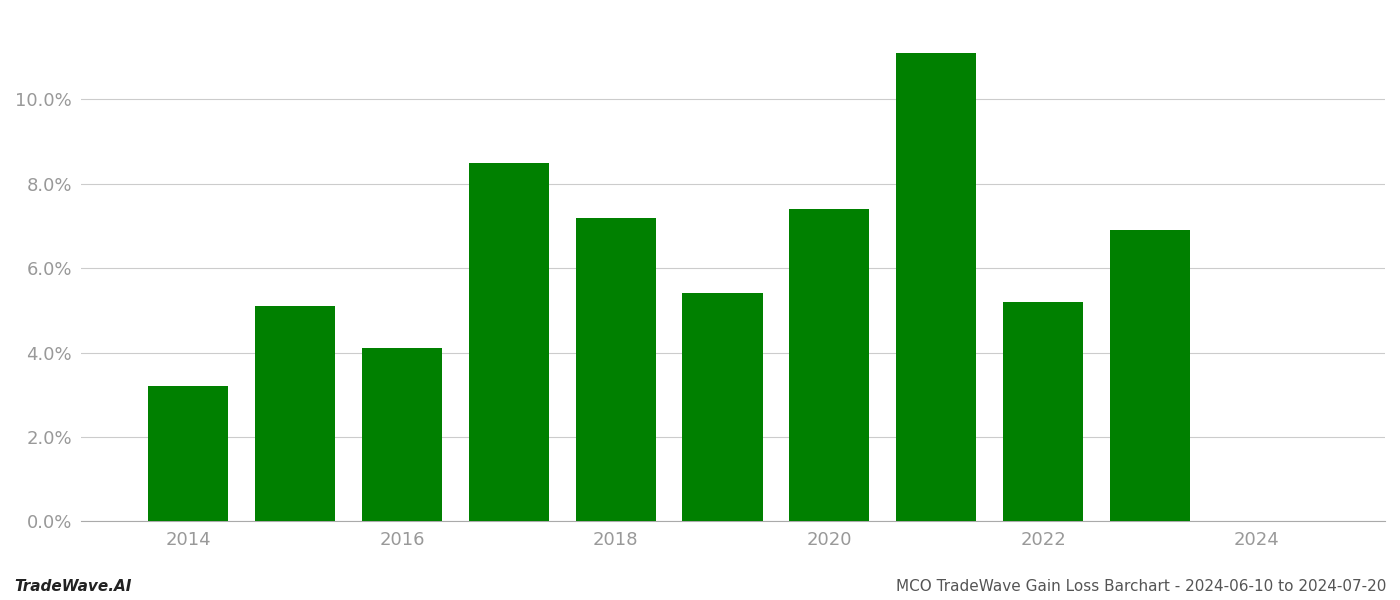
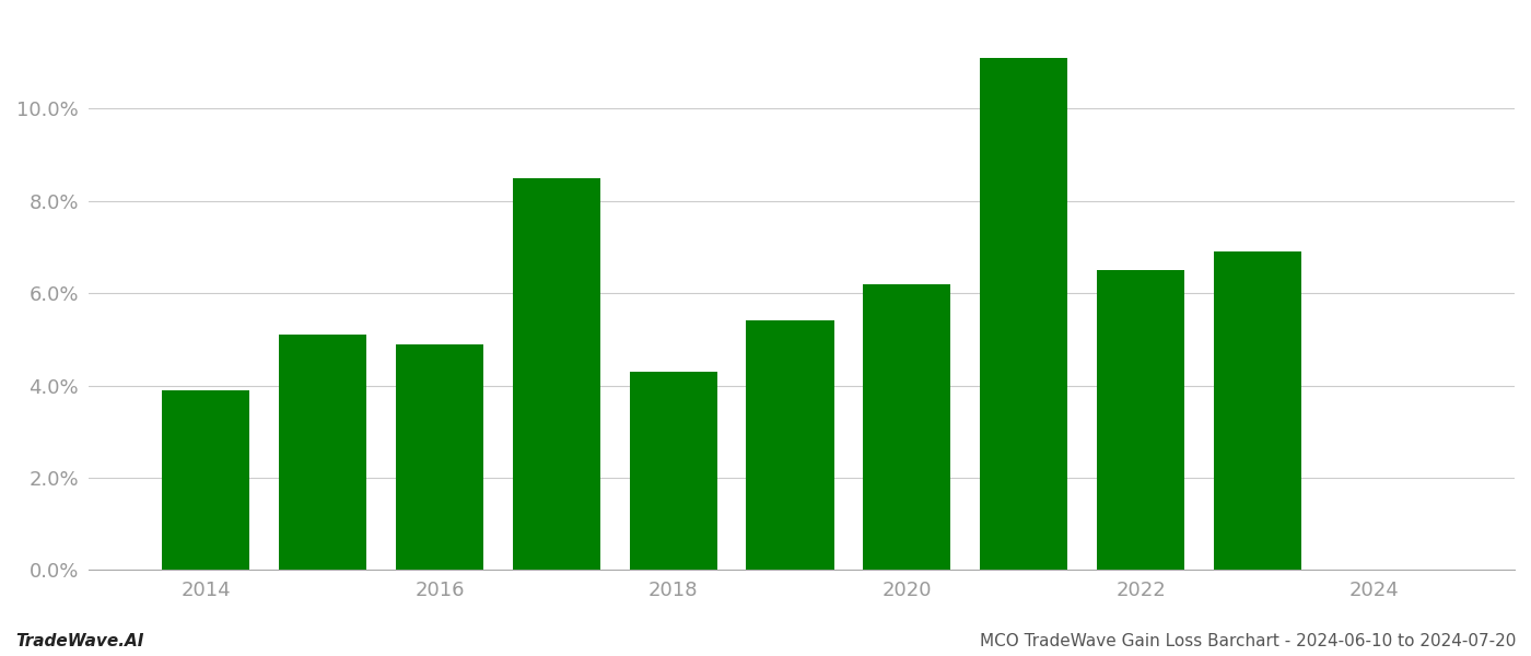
2014: 3.2% -> 3.9%
2016: 4.1% -> 4.9%
2018: 7.2% -> 4.3%
2020: 7.4% -> 6.2%
2022: 5.2% -> 6.5%
